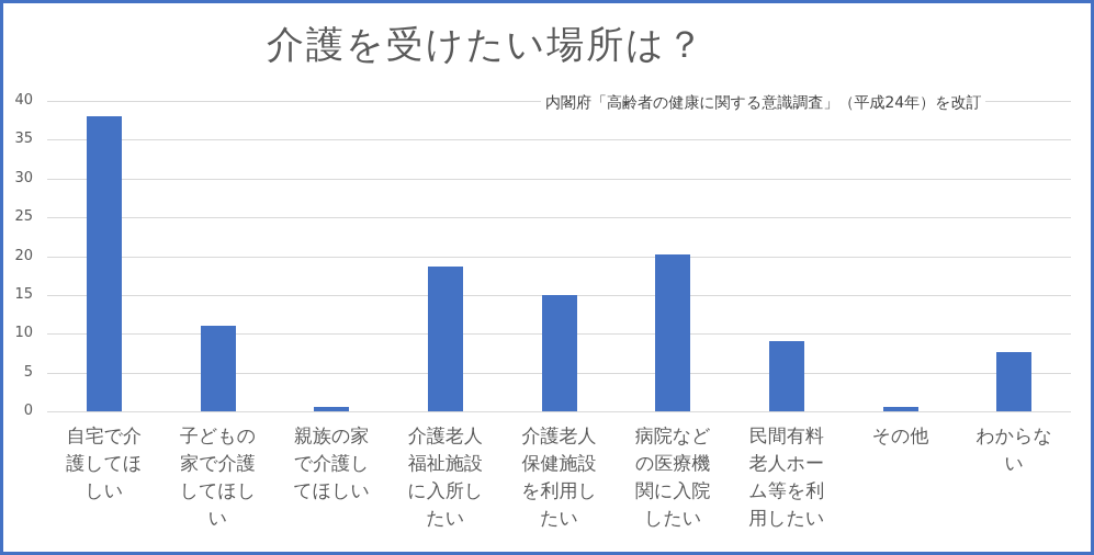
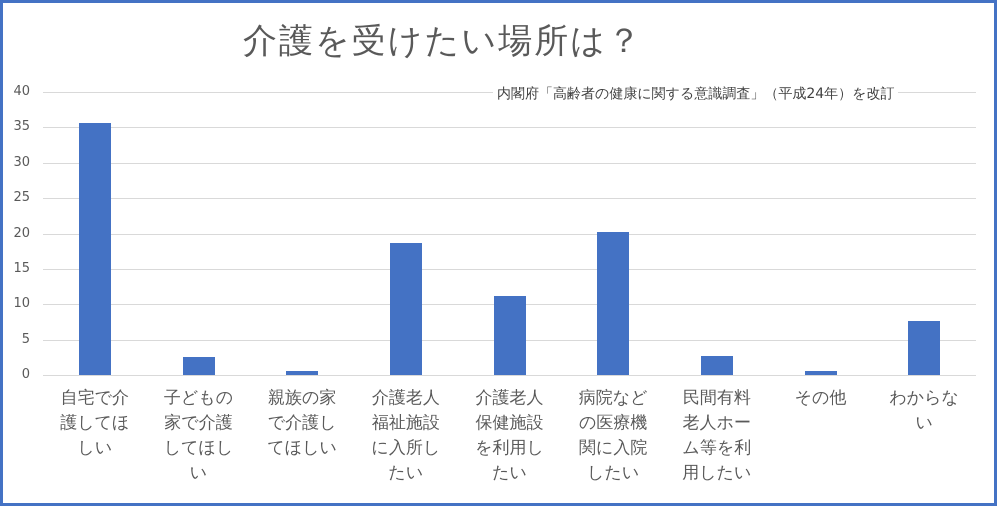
自宅で介 護してほ しい: 38 -> 36
子どもの 家で介護 してほし い: 11 -> 2
介護老人 保健施設 を利用し たい: 15 -> 11
民間有料 老人ホー ム等を利 用したい: 9 -> 3
